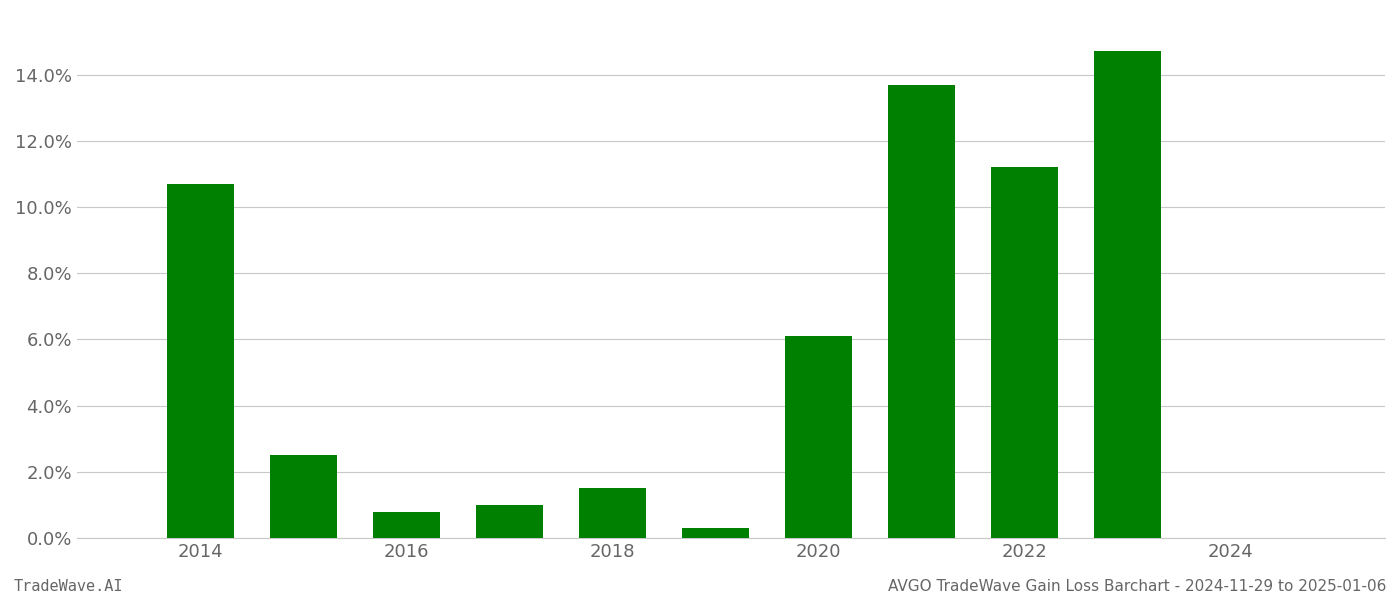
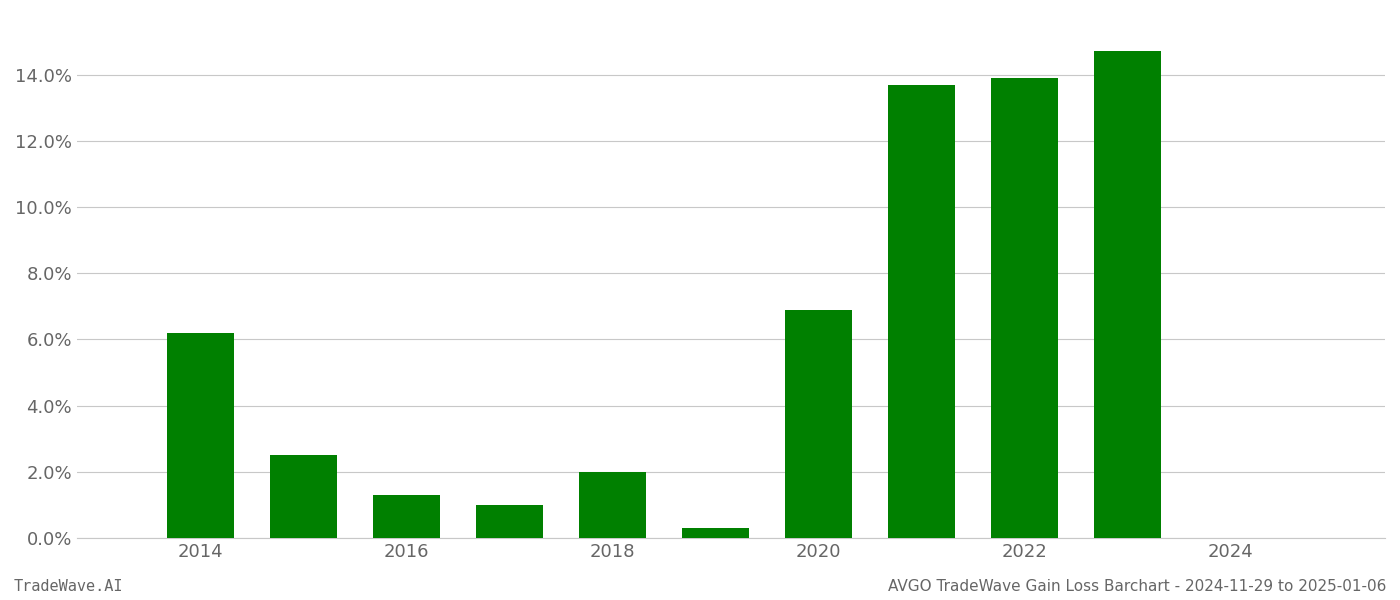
2014: 10.7% -> 6.2%
2016: 0.8% -> 1.3%
2018: 1.5% -> 2.0%
2020: 6.1% -> 6.9%
2022: 11.2% -> 13.9%
